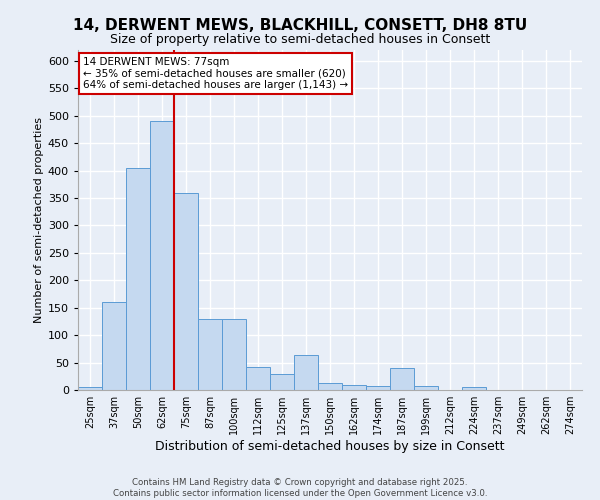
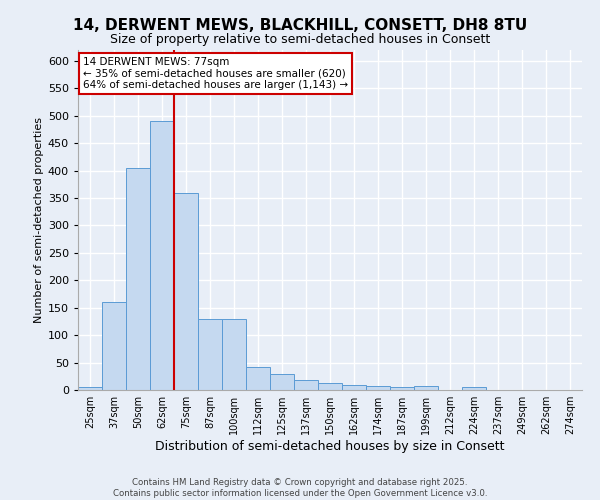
137sqm: 64 -> 18
187sqm: 40 -> 5
